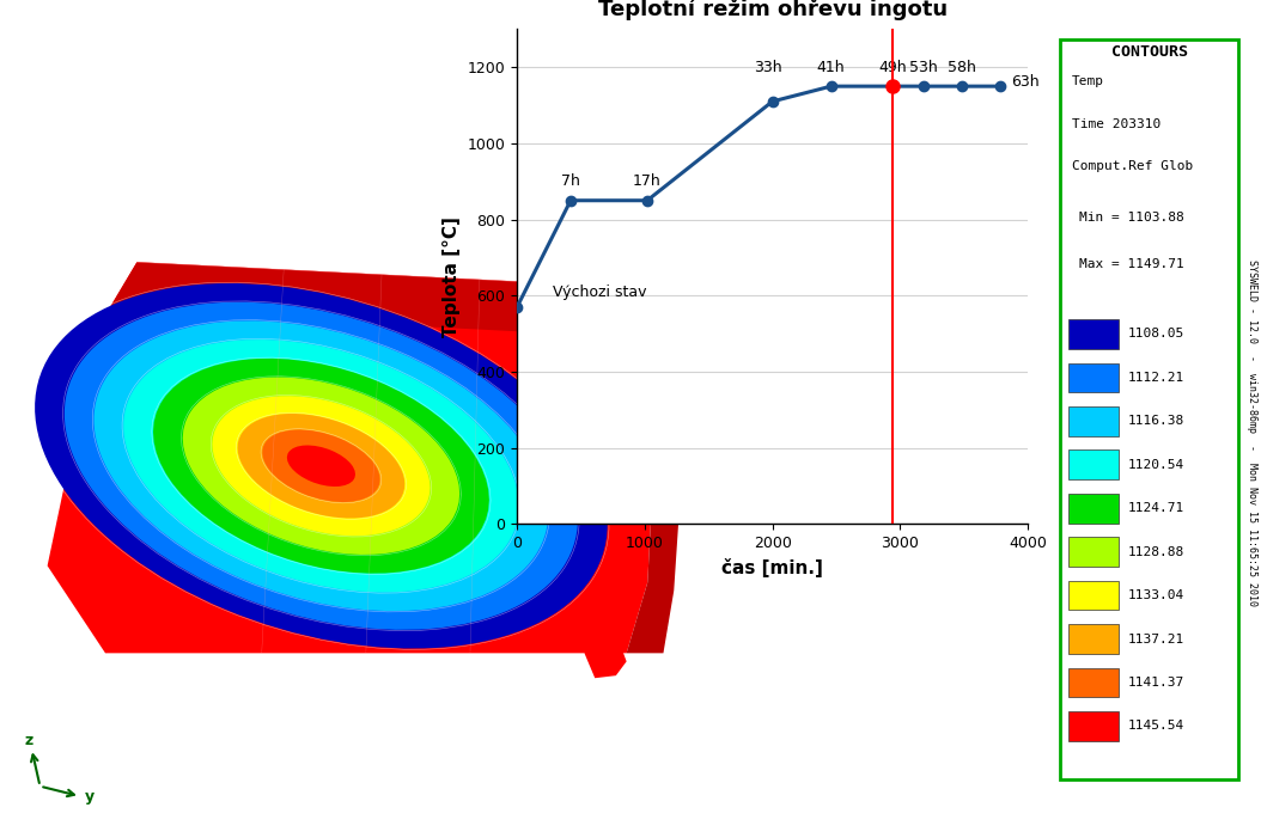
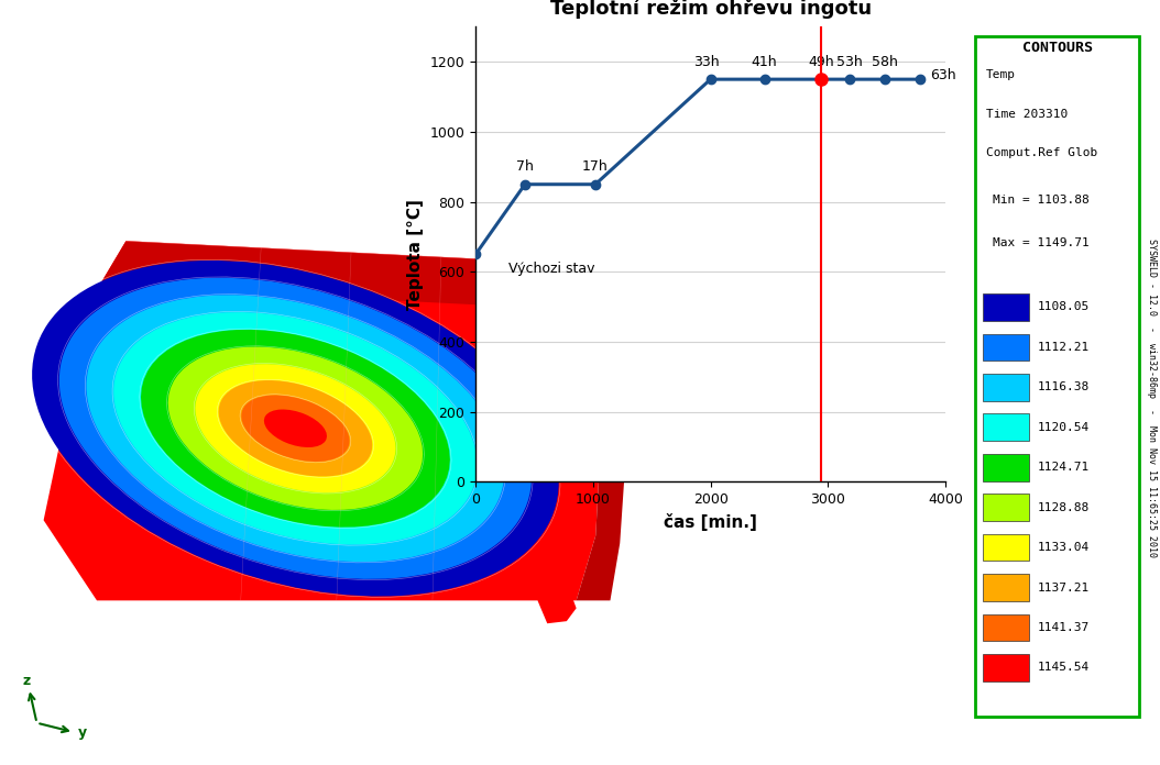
0: 570 -> 650
2000: 1110 -> 1150
